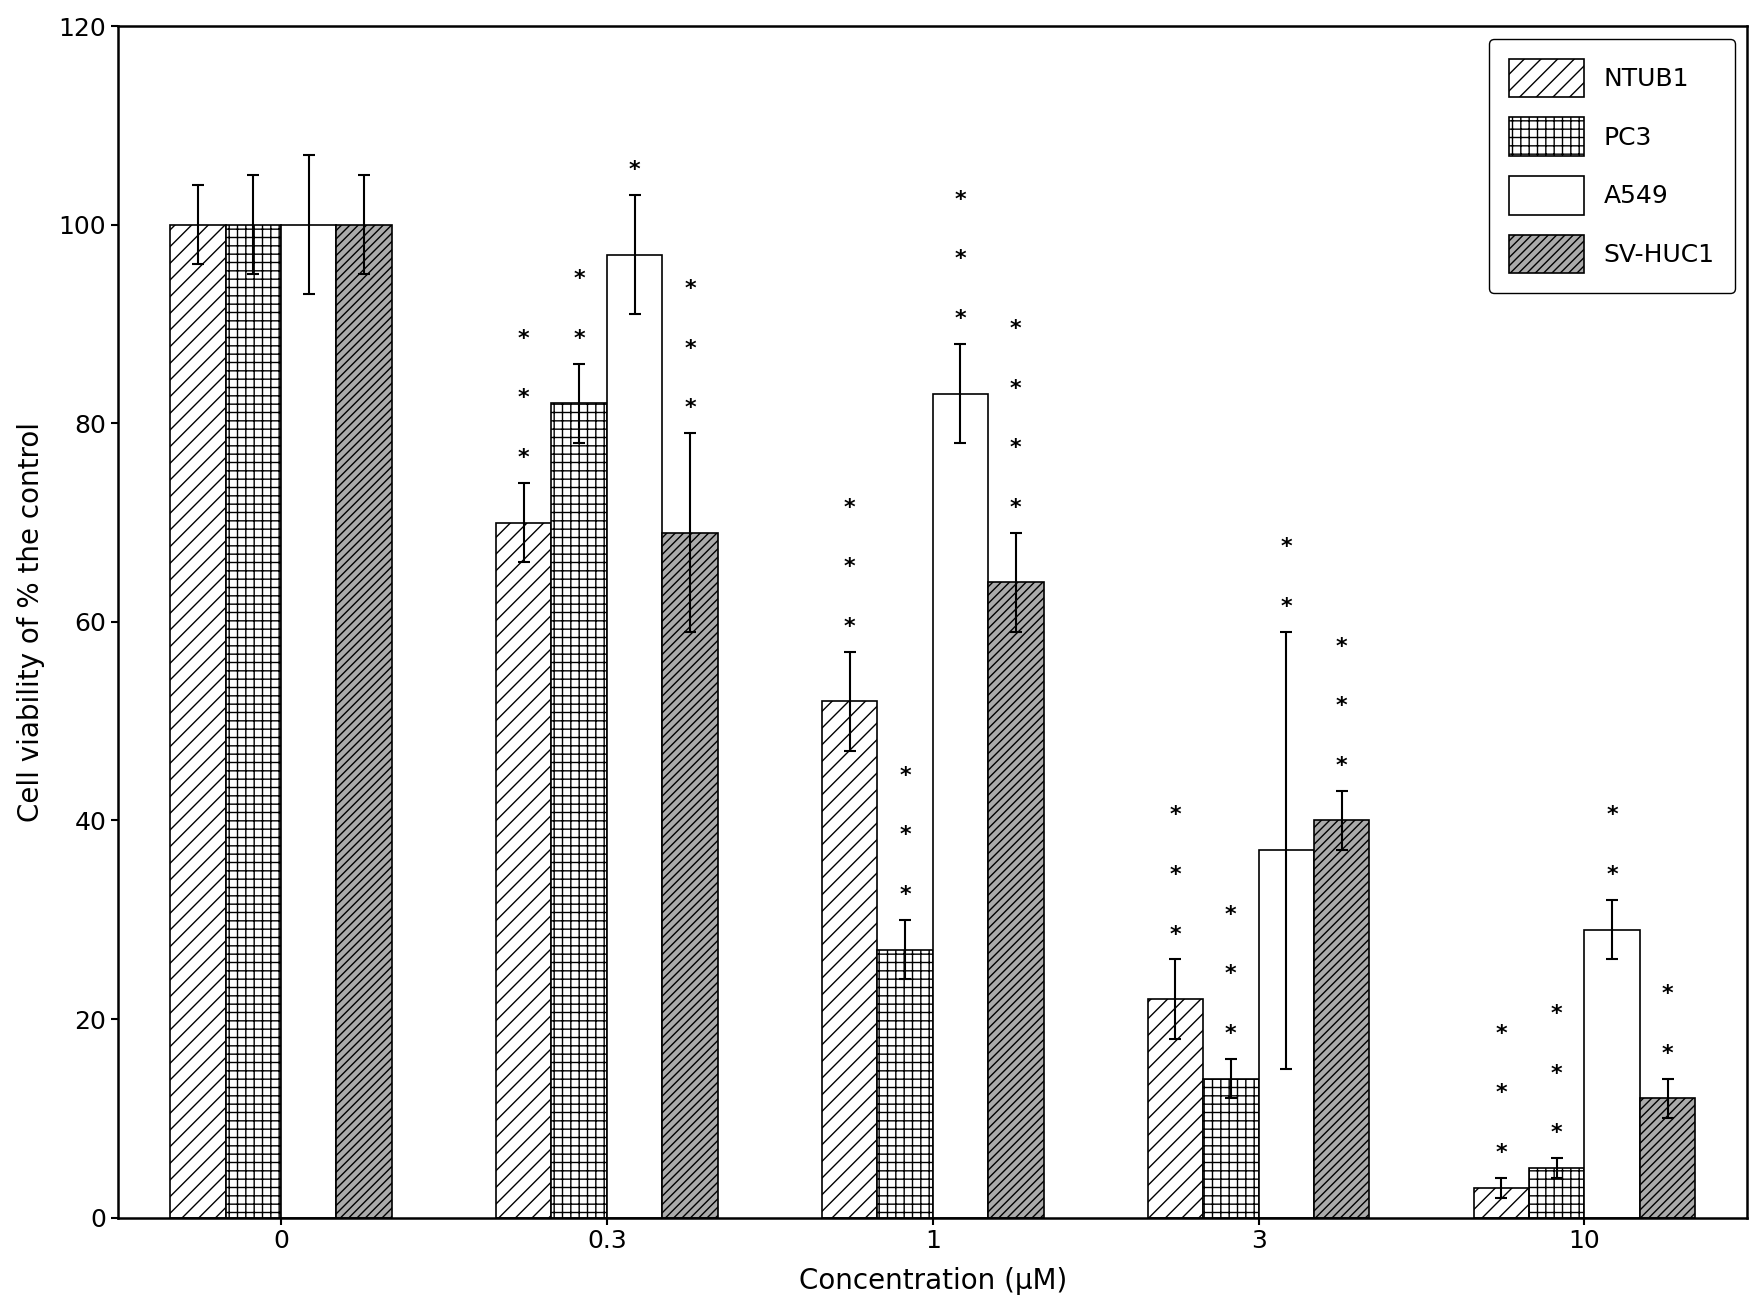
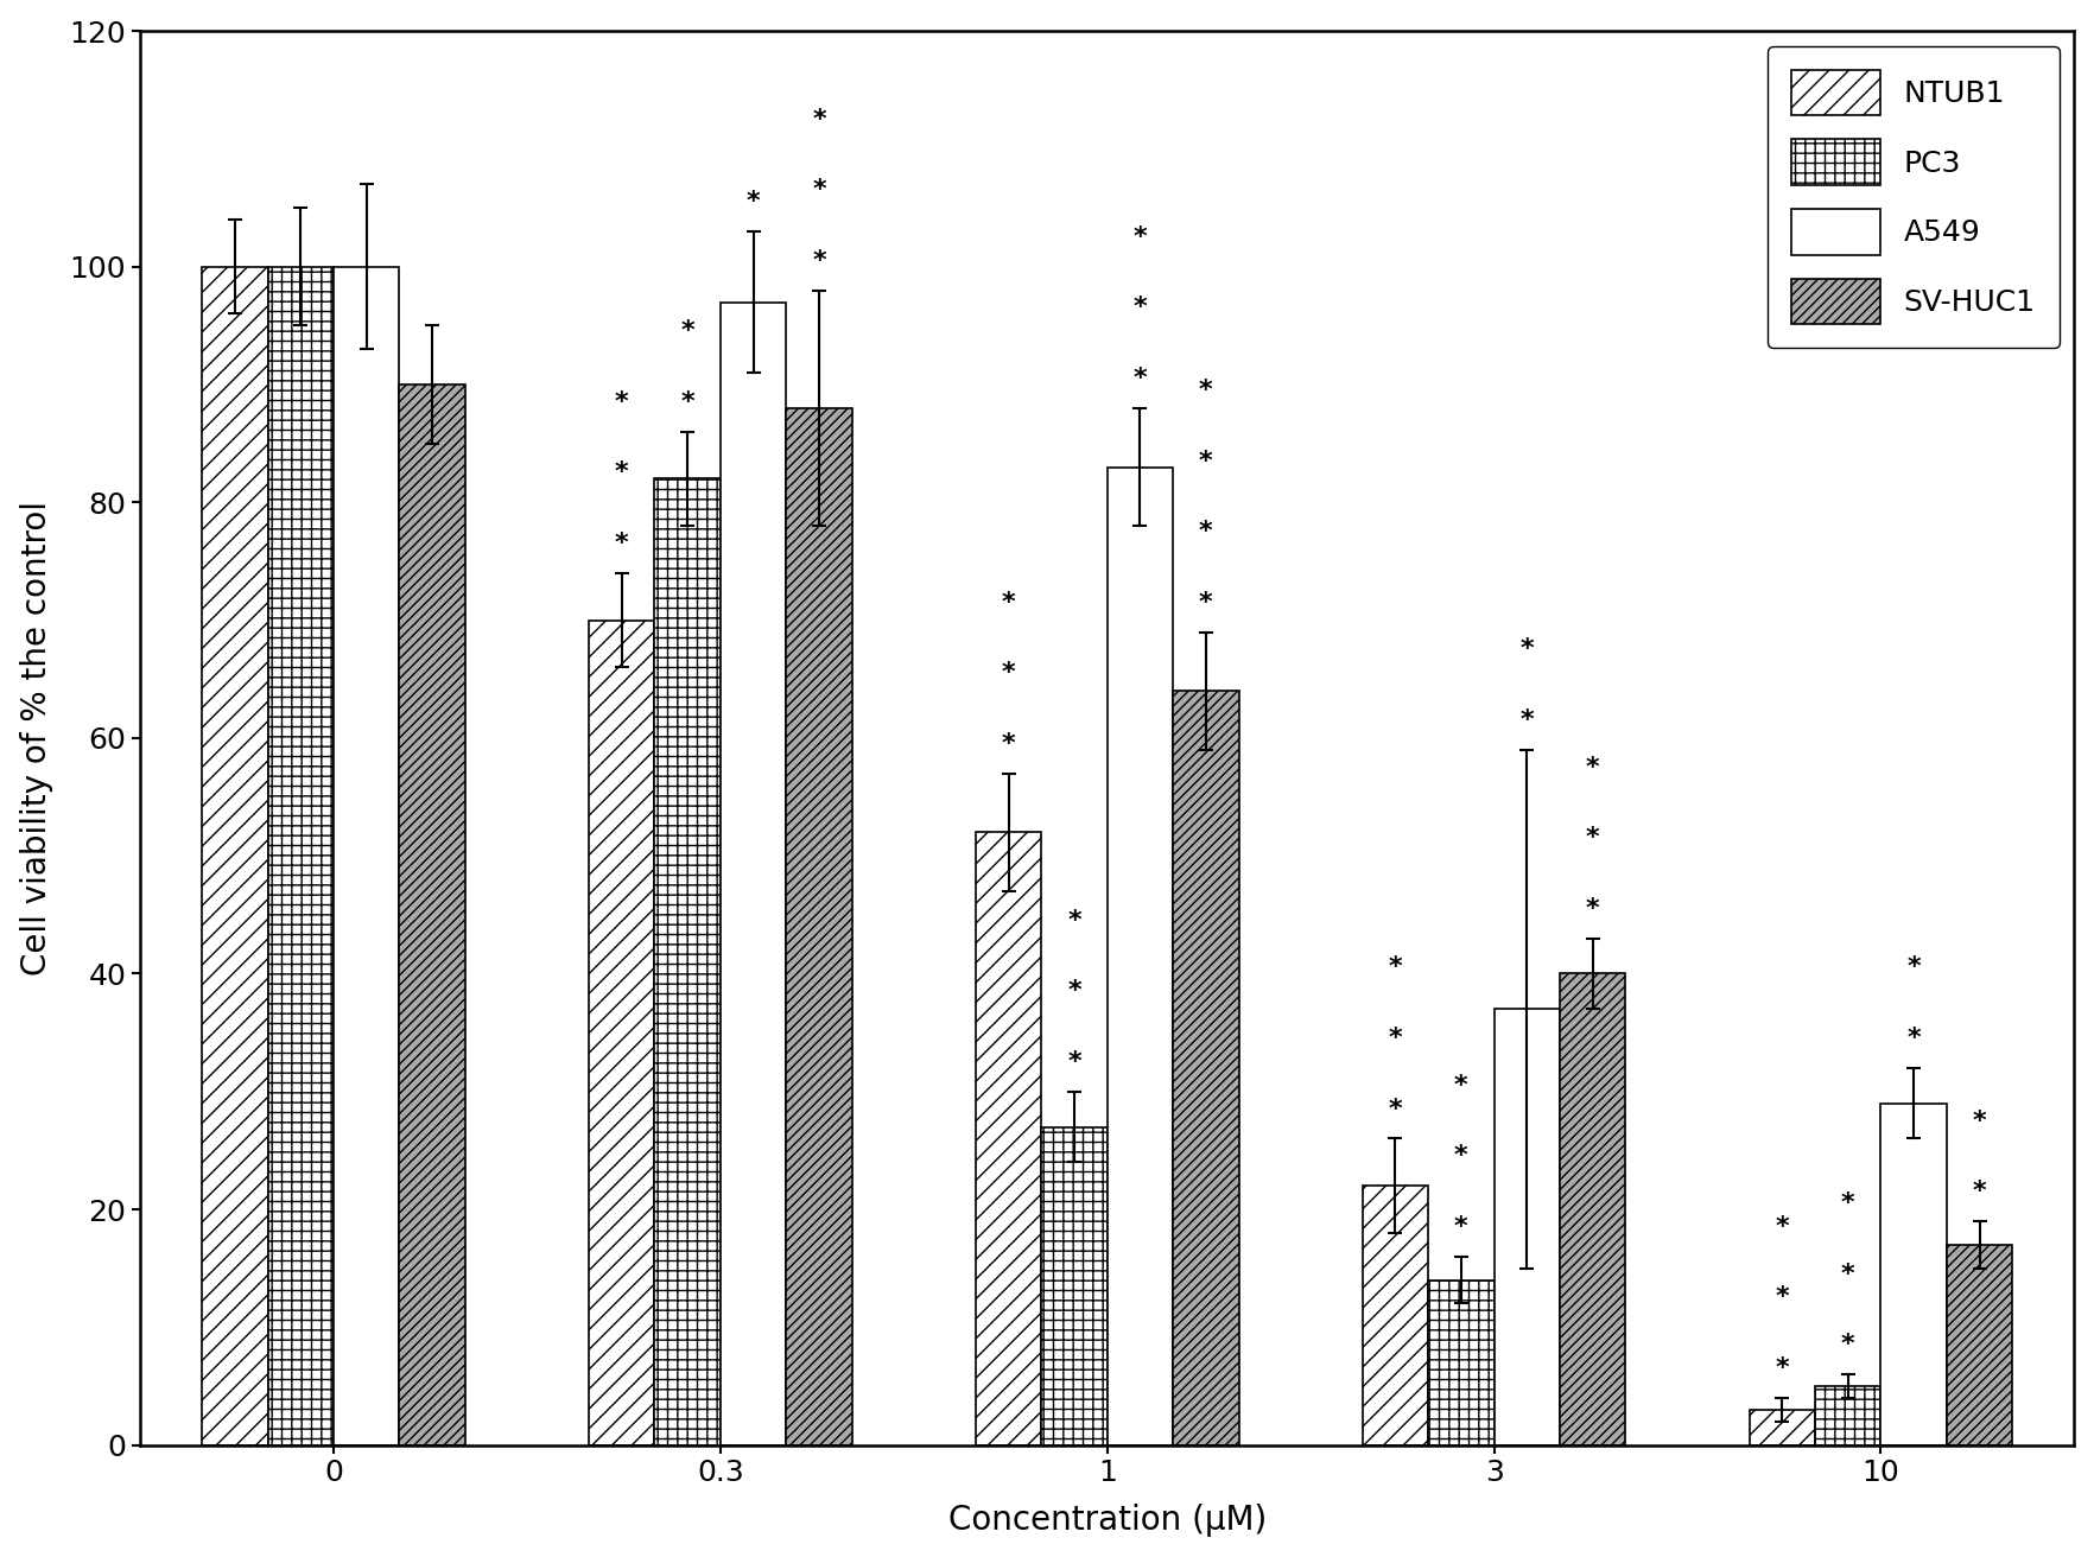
SV-HUC1/0: 100 -> 90
SV-HUC1/0.3: 69 -> 88
SV-HUC1/10: 12 -> 17
